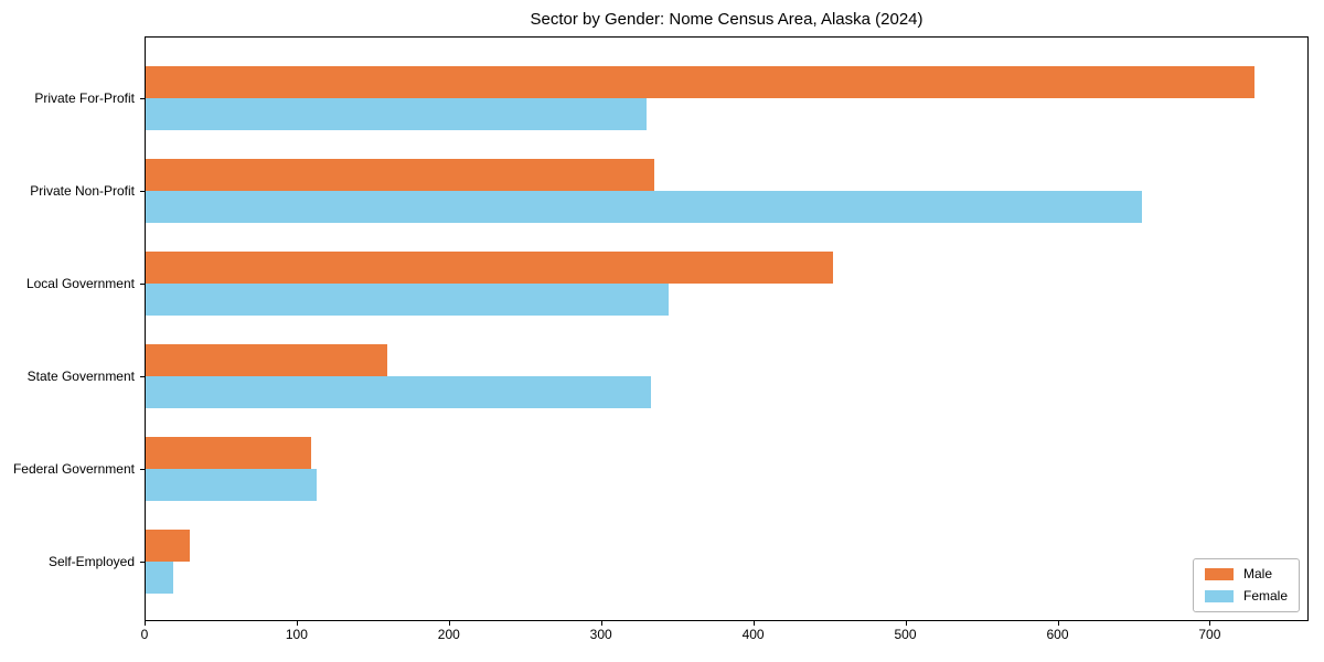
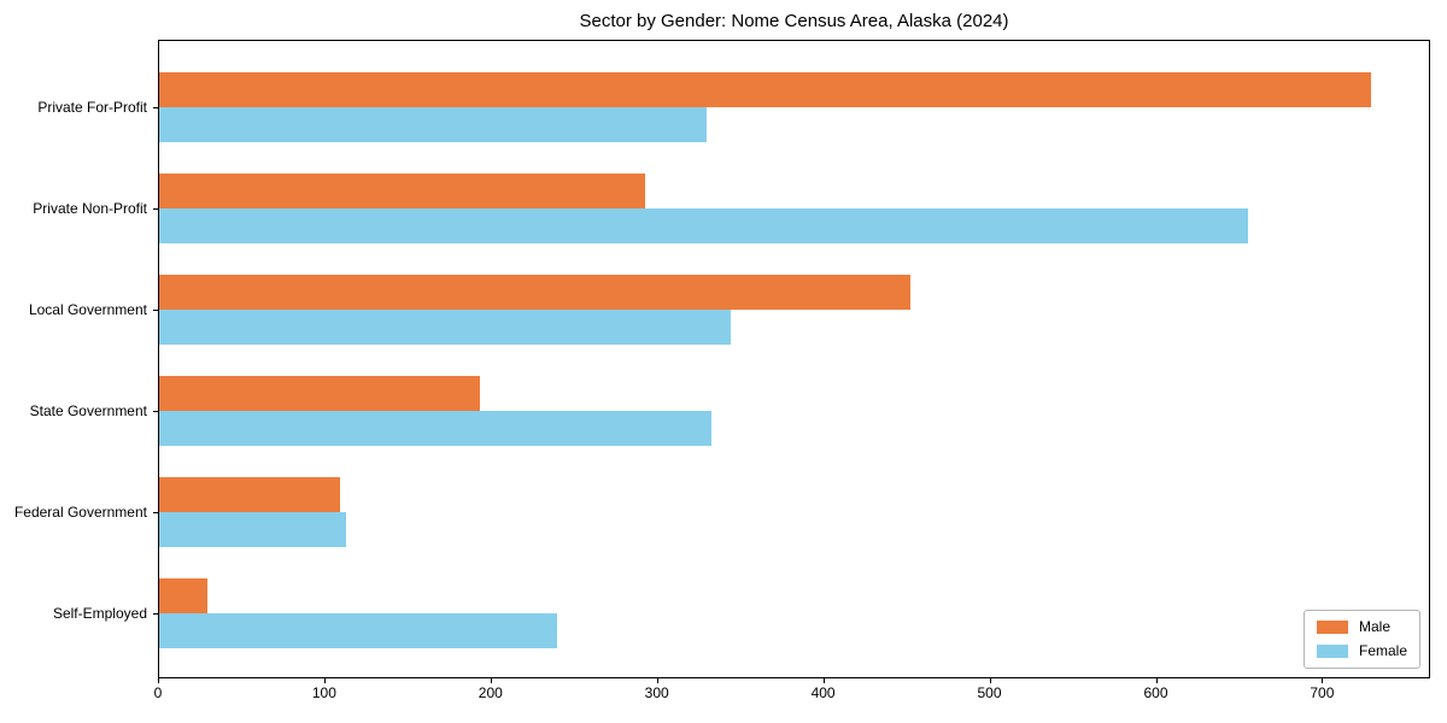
Male/Private Non-Profit: 334 -> 292
Male/State Government: 159 -> 193
Female/Self-Employed: 18 -> 239
